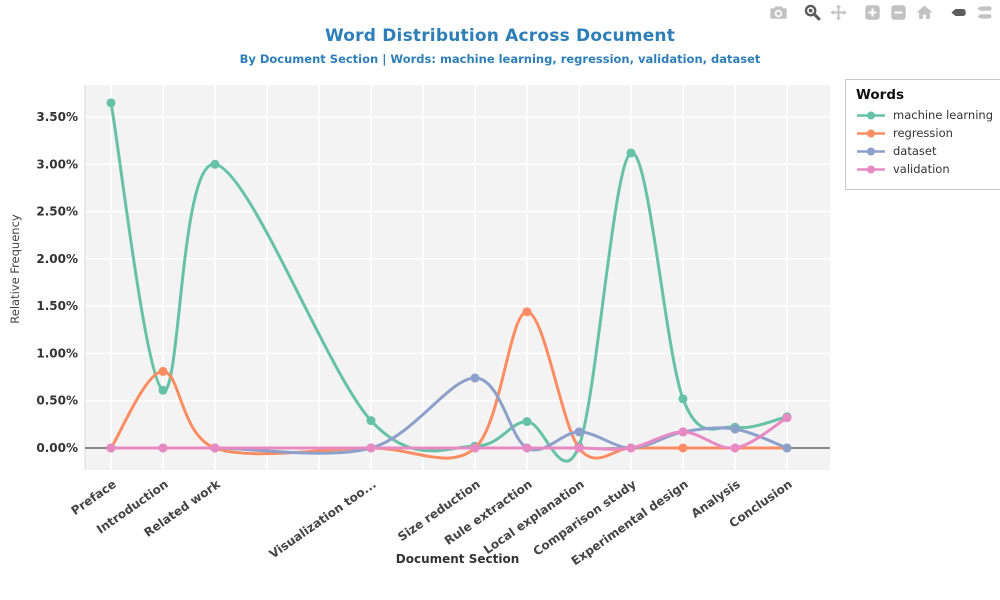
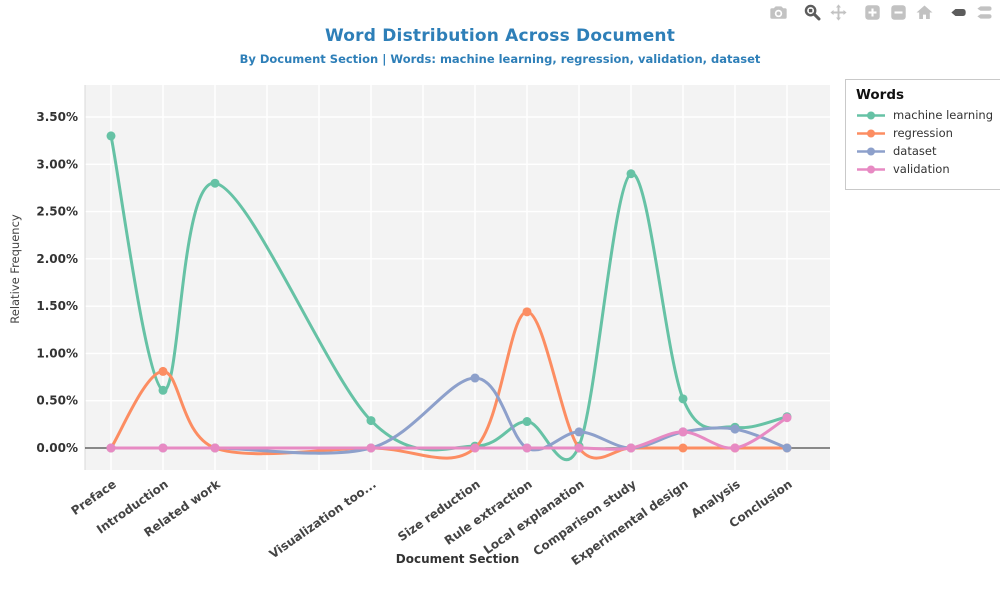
machine learning/Preface: 3.6% -> 3.3%
machine learning/Related work: 3.0% -> 2.8%
machine learning/Comparison study: 3.1% -> 2.9%
